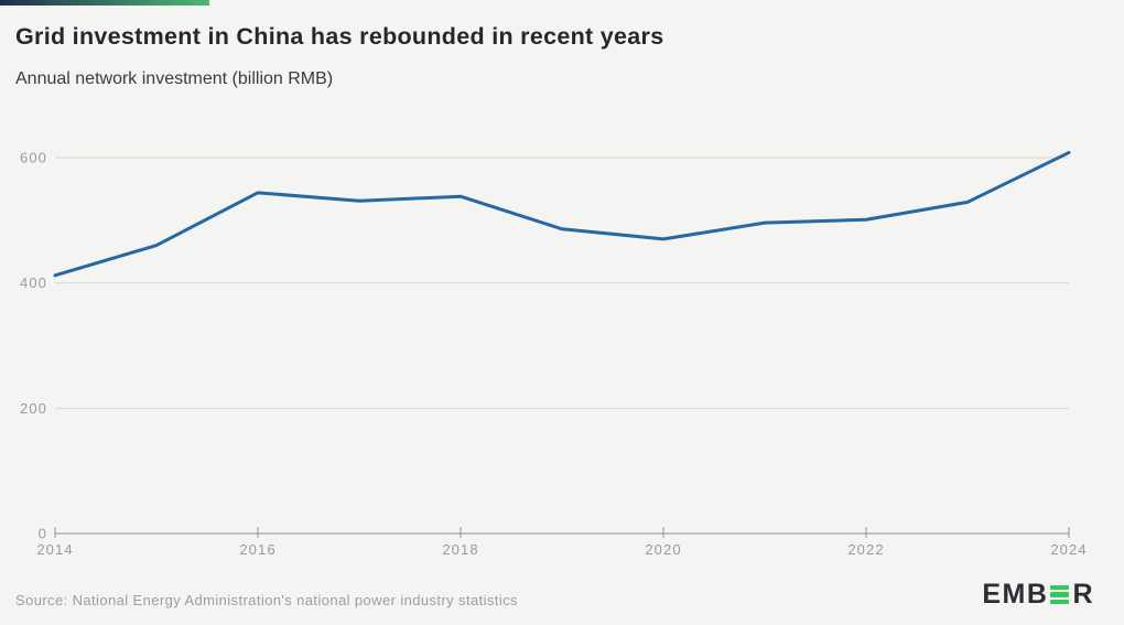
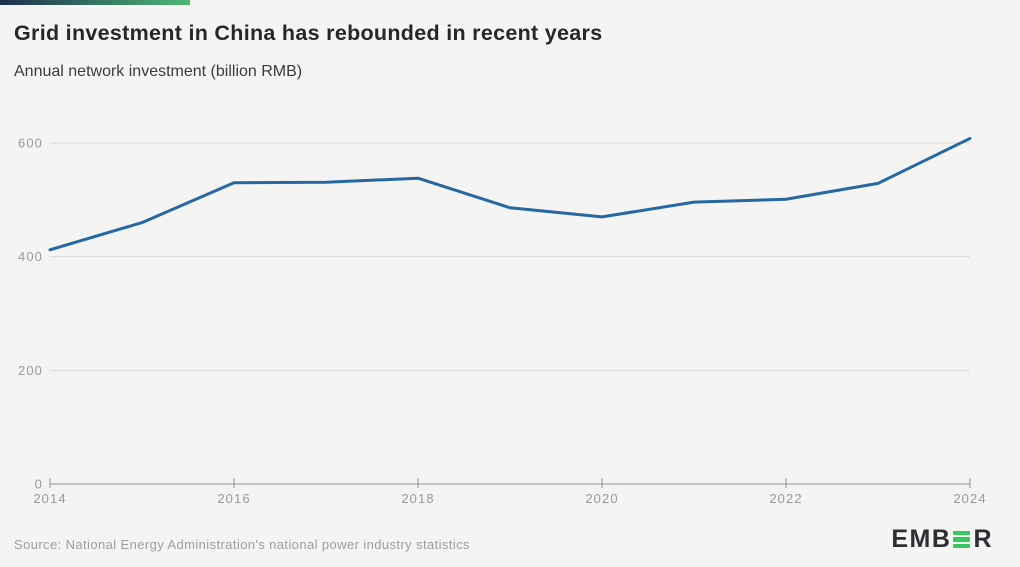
2016: 540 -> 530
